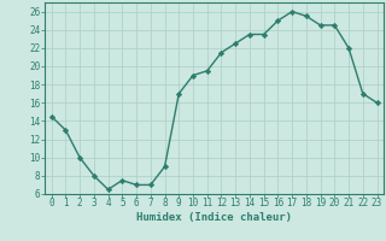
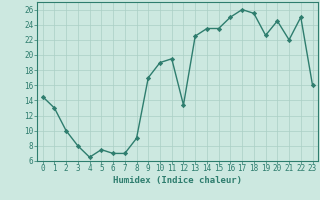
12: 21.5 -> 13.4
19: 24.5 -> 22.6
22: 17.0 -> 25.0
